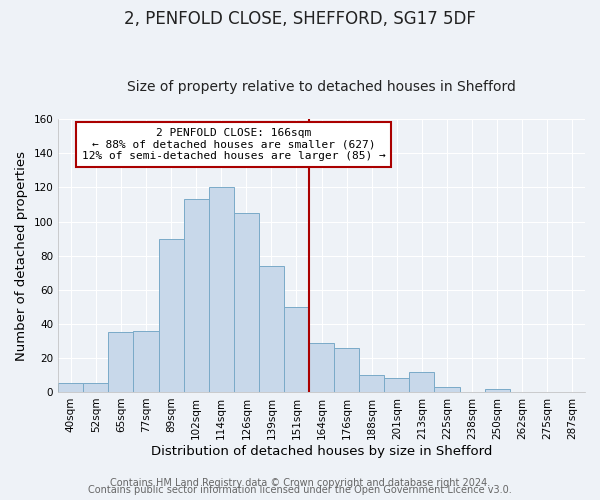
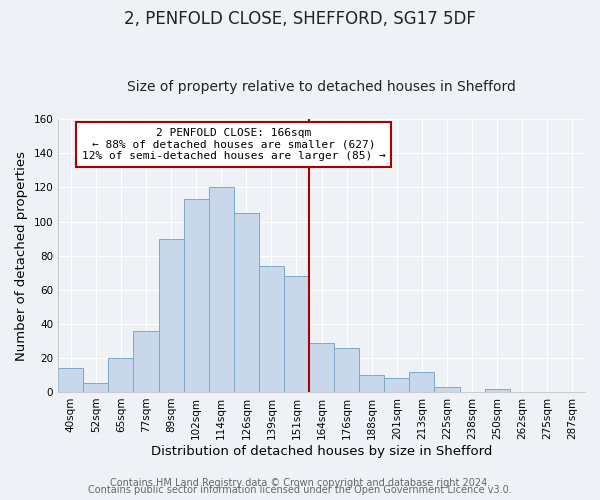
40sqm: 5 -> 14
65sqm: 35 -> 20
151sqm: 50 -> 68
